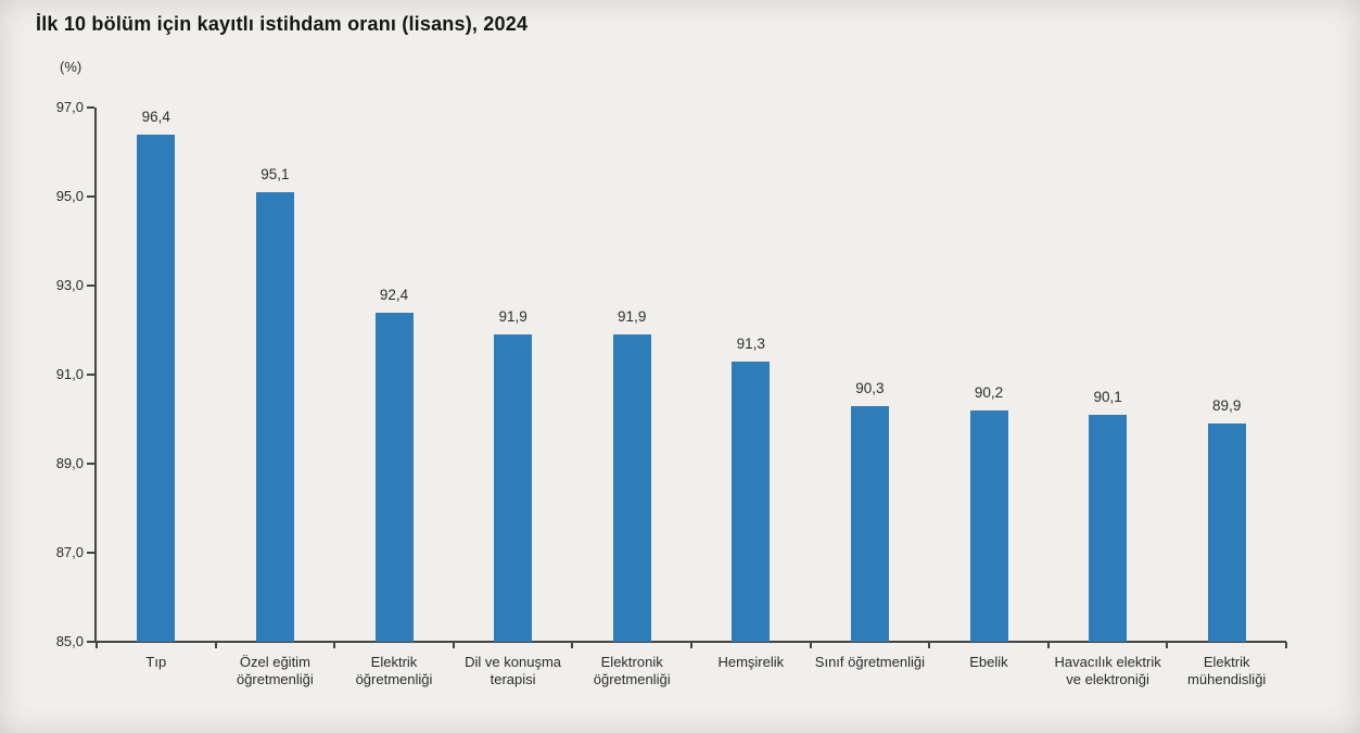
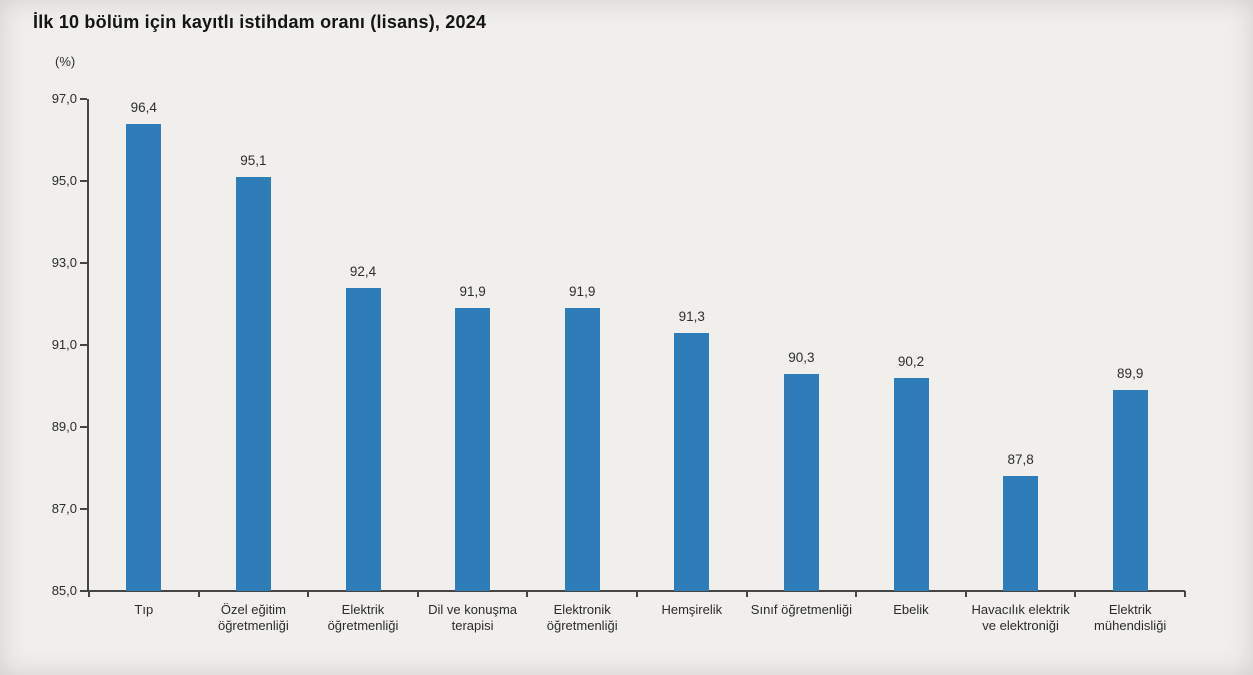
Havacılık elektrik ve elektroniği: 90,1 -> 87,8
